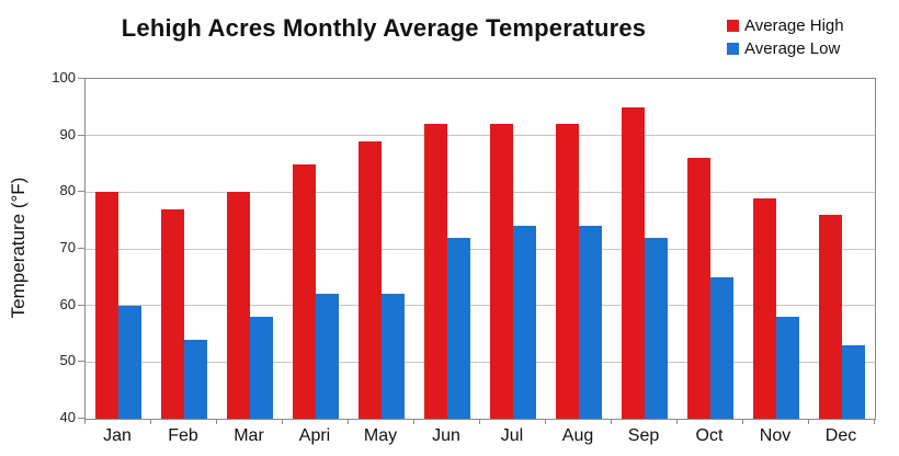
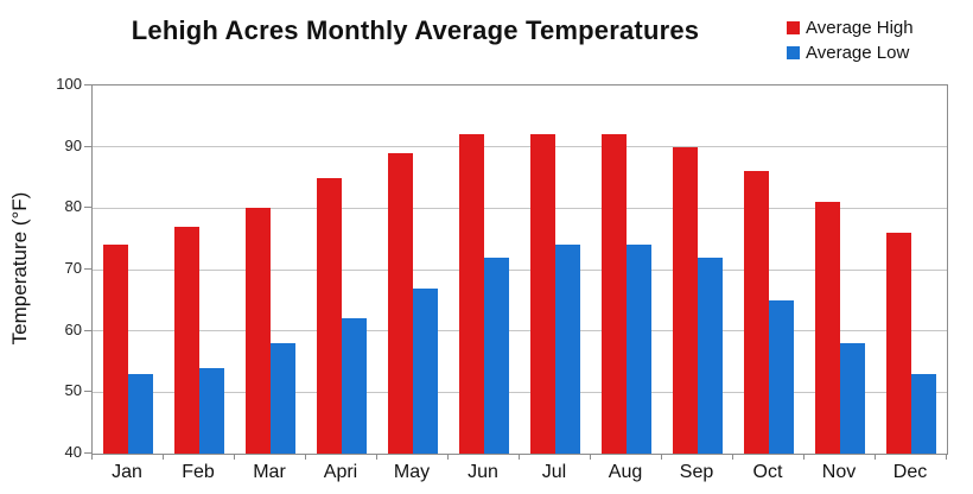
Average High/Jan: 80 -> 74
Average Low/Jan: 60 -> 53
Average Low/May: 62 -> 67
Average High/Sep: 95 -> 90
Average High/Nov: 79 -> 81
